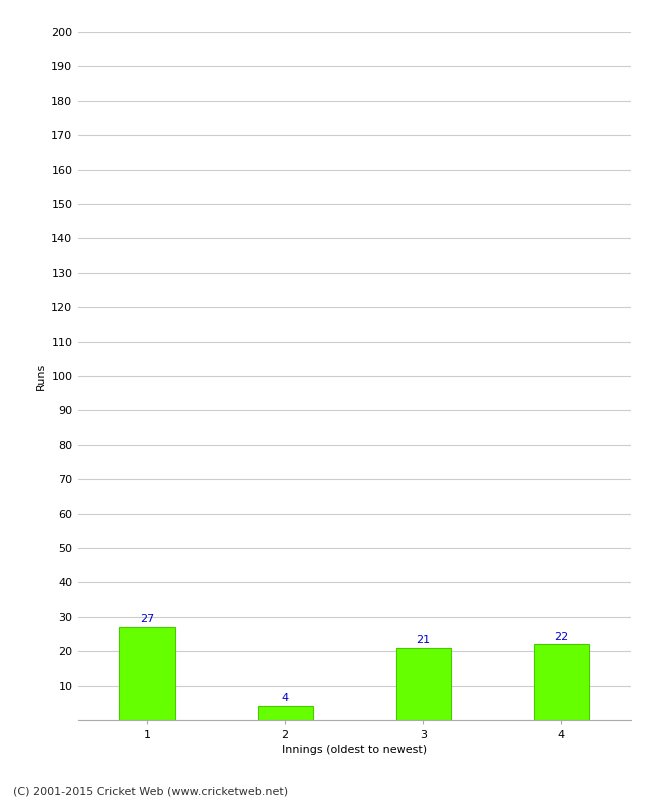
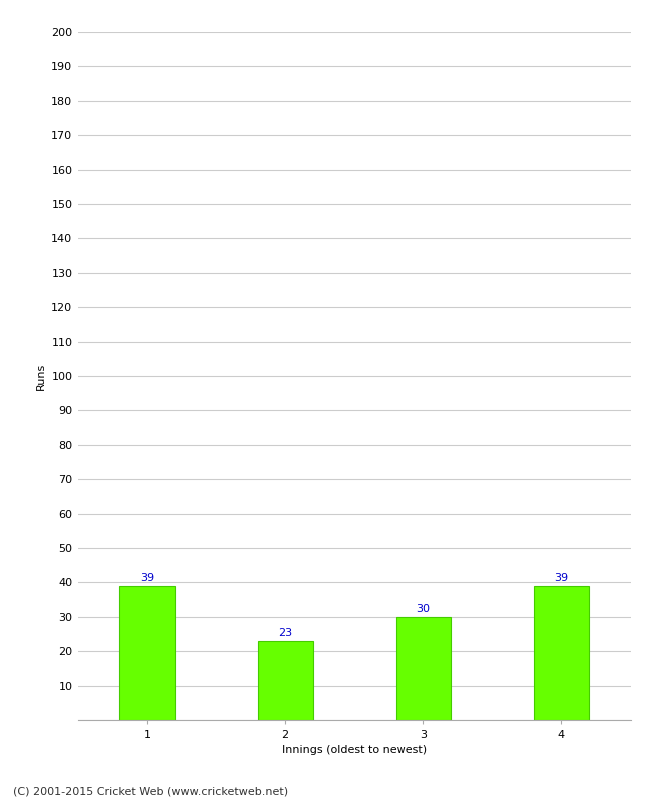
1: 27 -> 39
2: 4 -> 23
3: 21 -> 30
4: 22 -> 39
